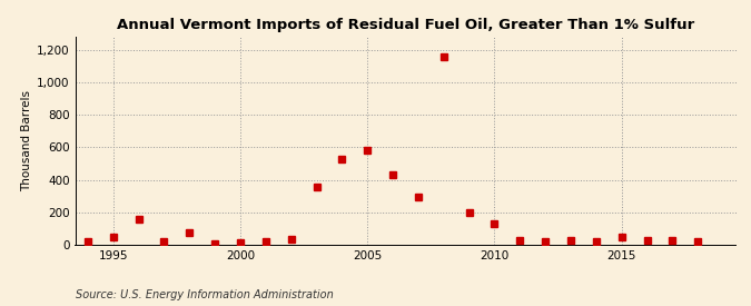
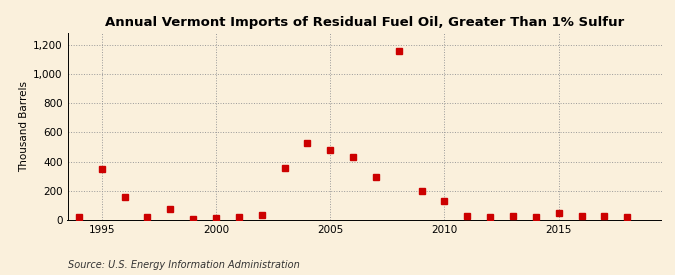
1995: 50 -> 350
2005: 580 -> 480
